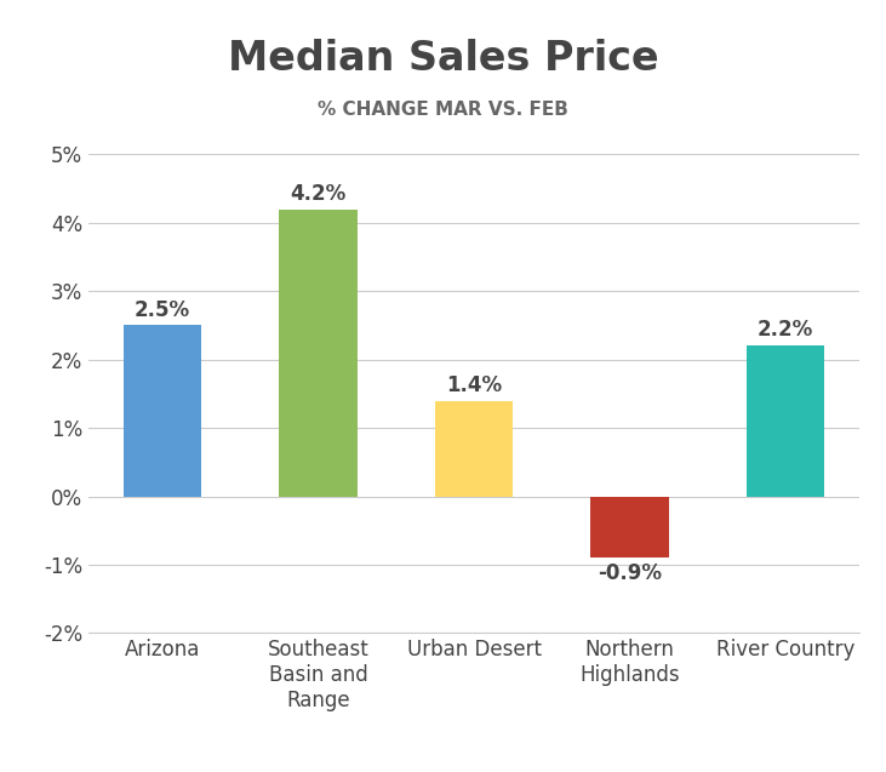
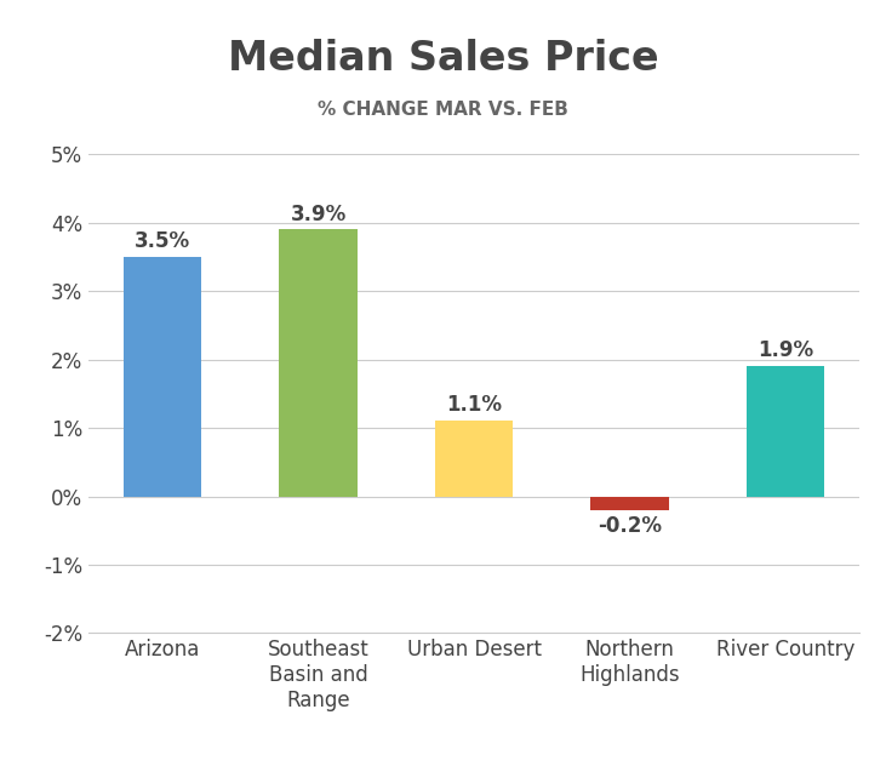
Arizona: 2.5% -> 3.5%
Southeast Basin and Range: 4.2% -> 3.9%
Urban Desert: 1.4% -> 1.1%
Northern Highlands: -0.9% -> -0.2%
River Country: 2.2% -> 1.9%
